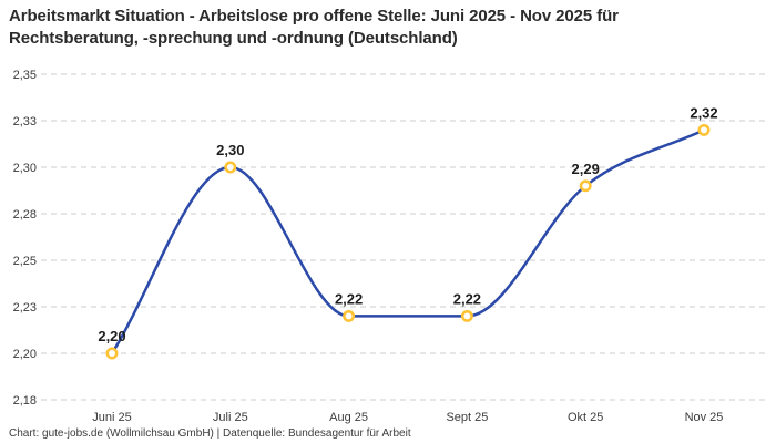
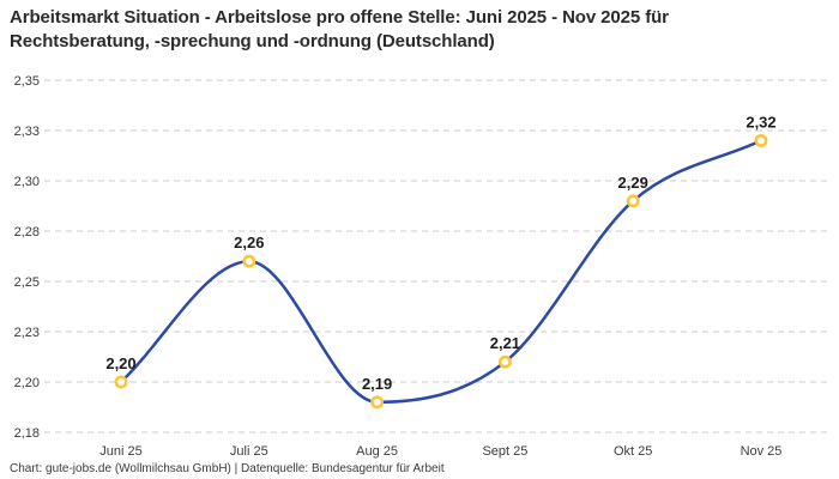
Juli 25: 2,30 -> 2,26
Aug 25: 2,22 -> 2,19
Sept 25: 2,22 -> 2,21
